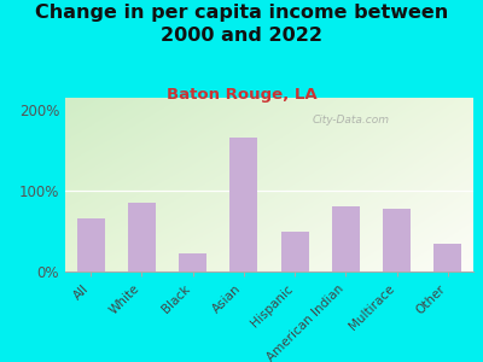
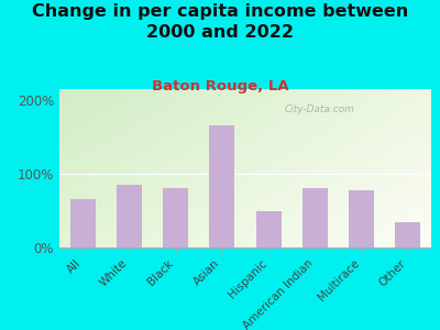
Black: 22% -> 80%
